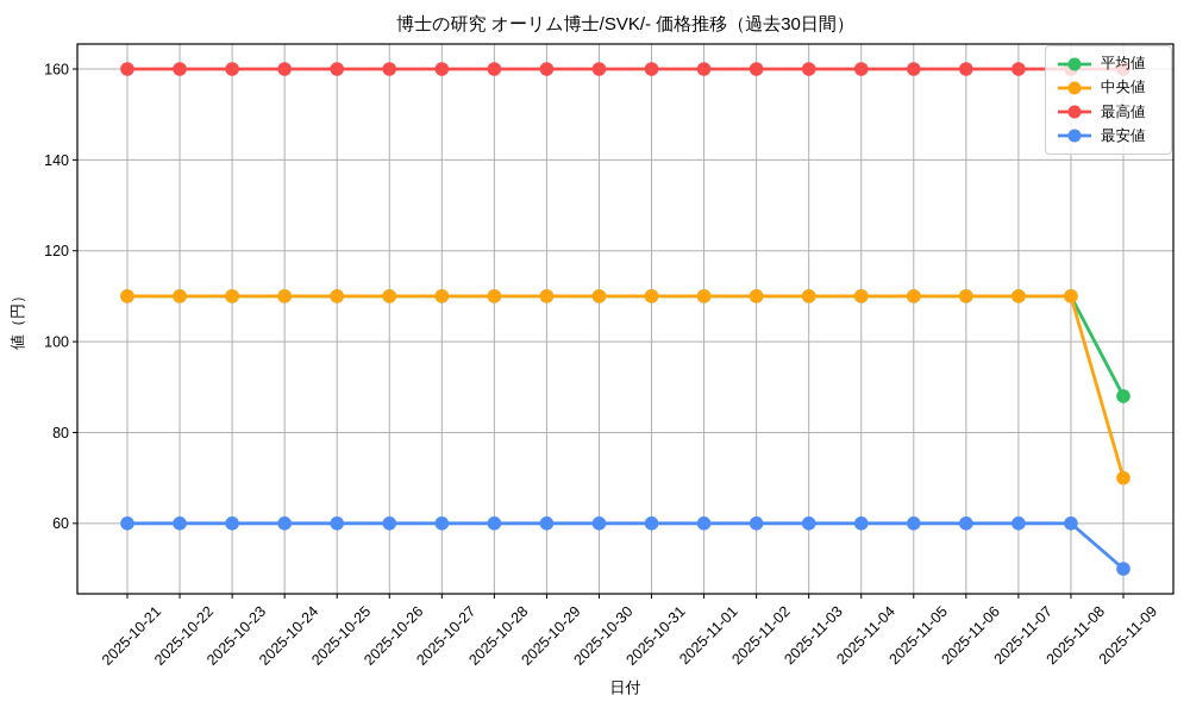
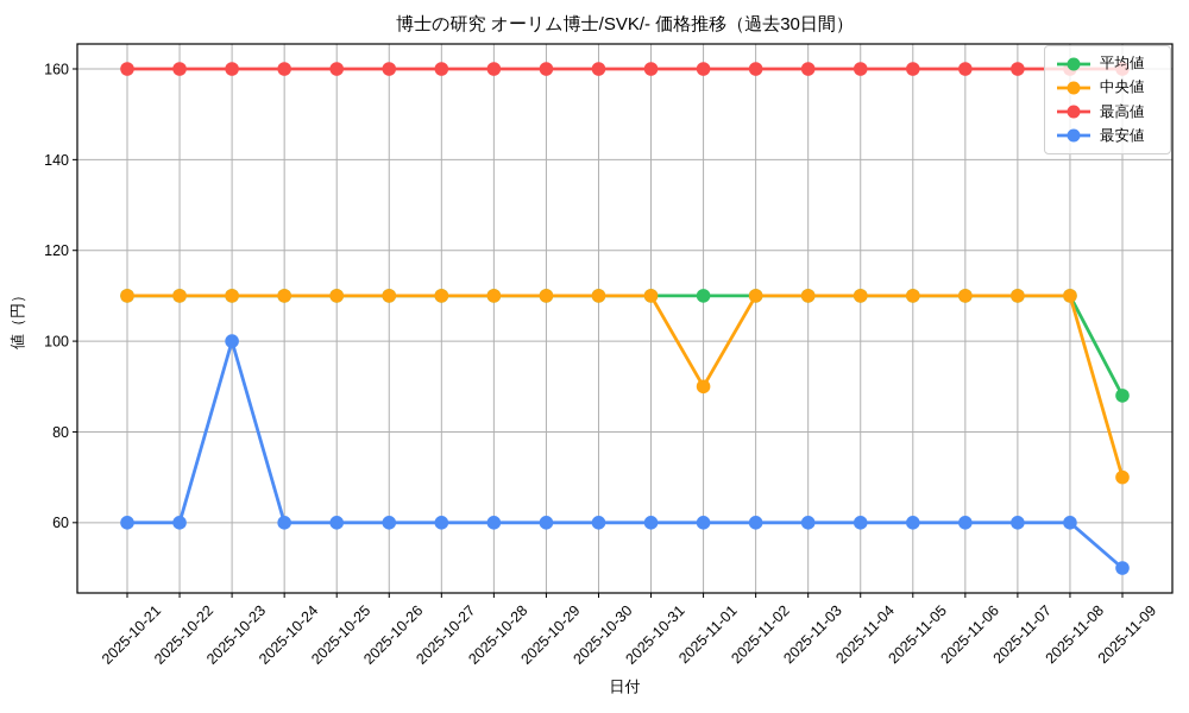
最安値/2025-10-23: 60 -> 100
中央値/2025-11-01: 110 -> 90
